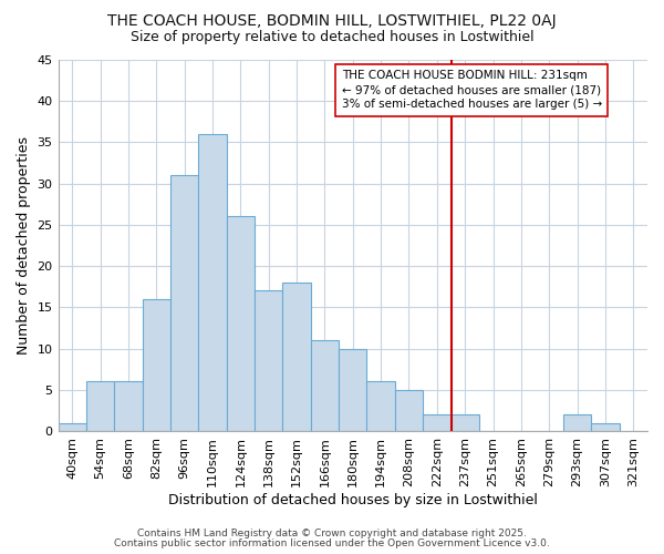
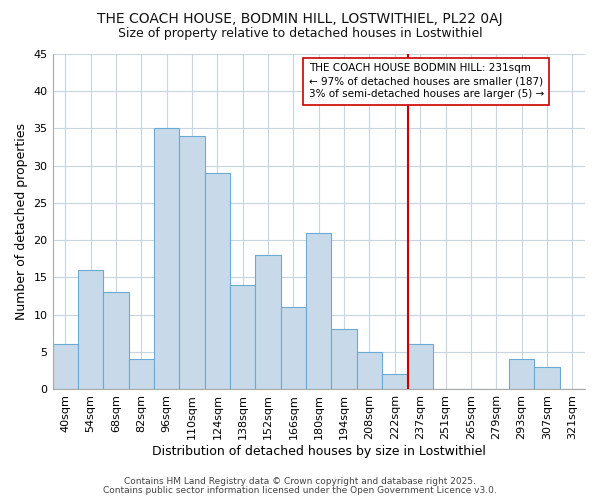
40sqm: 1 -> 6
54sqm: 6 -> 16
68sqm: 6 -> 13
82sqm: 16 -> 4
96sqm: 31 -> 35
110sqm: 36 -> 34
124sqm: 26 -> 29
138sqm: 17 -> 14
180sqm: 10 -> 21
194sqm: 6 -> 8
237sqm: 2 -> 6
293sqm: 2 -> 4
307sqm: 1 -> 3
